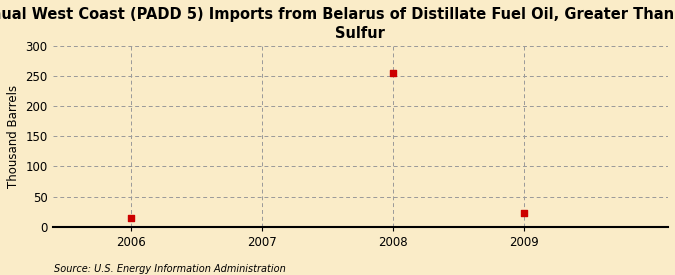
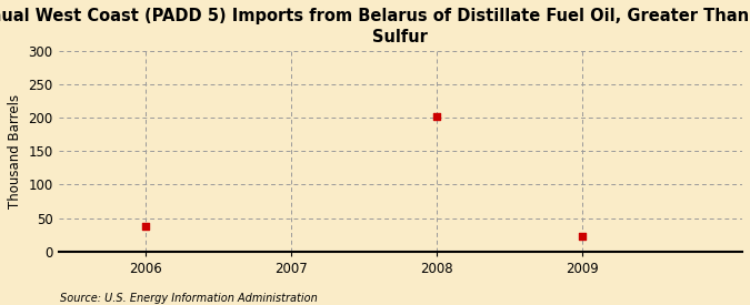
2006: 14 -> 38
2008: 255 -> 202
